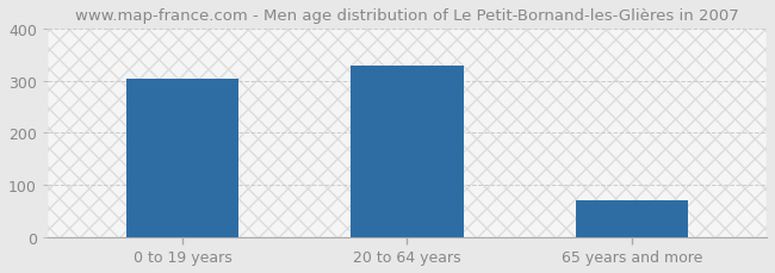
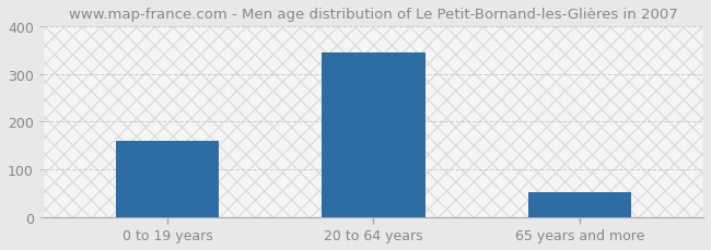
0 to 19 years: 305 -> 160
20 to 64 years: 330 -> 345
65 years and more: 70 -> 52
